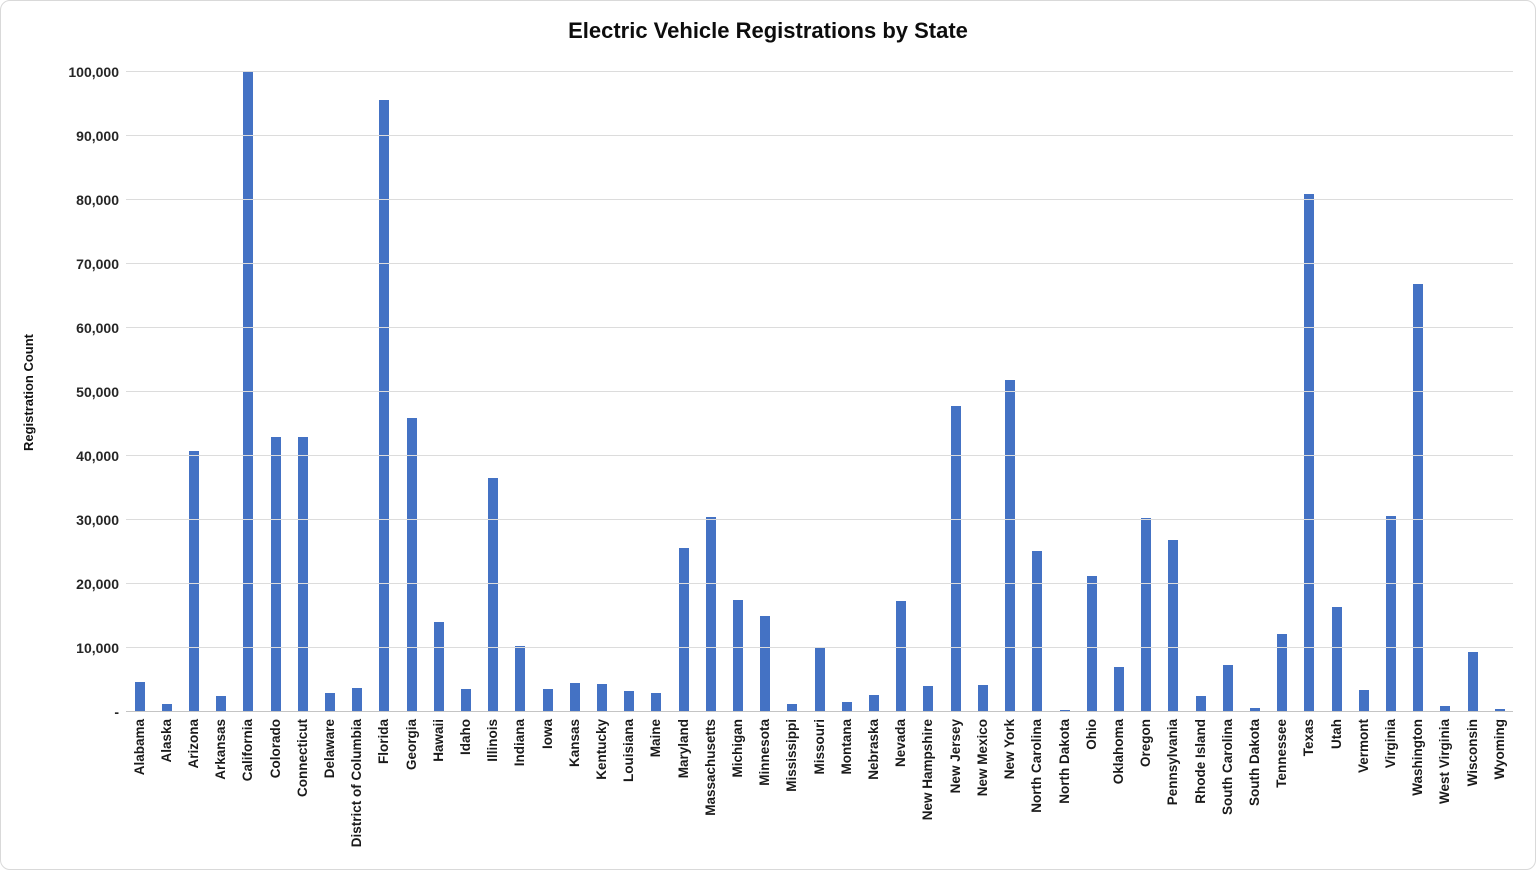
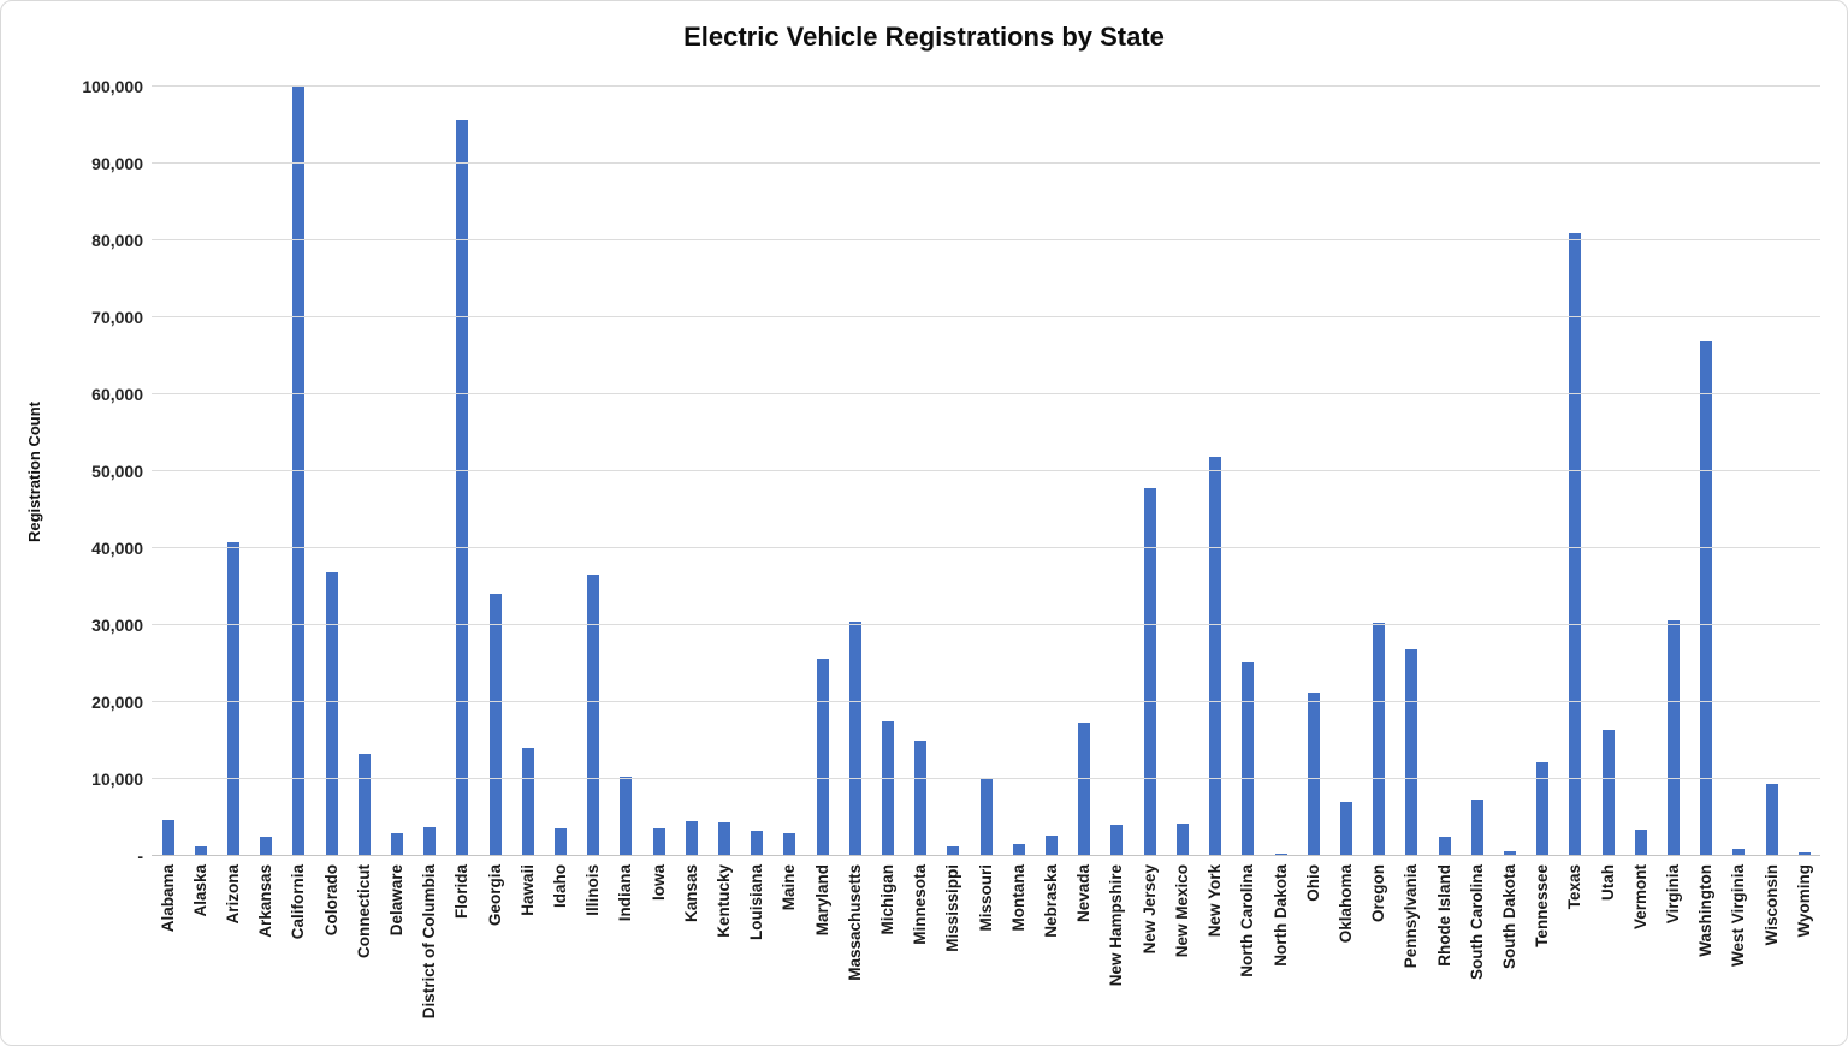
Colorado: 43000 -> 37000
Connecticut: 43000 -> 13000
Georgia: 46000 -> 34000
